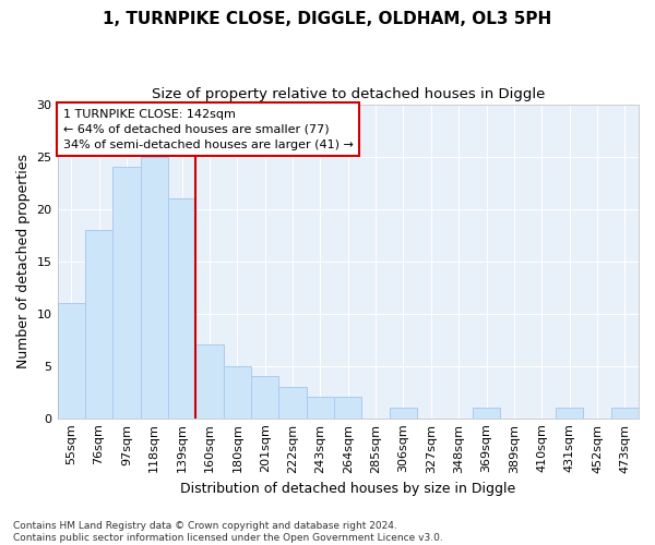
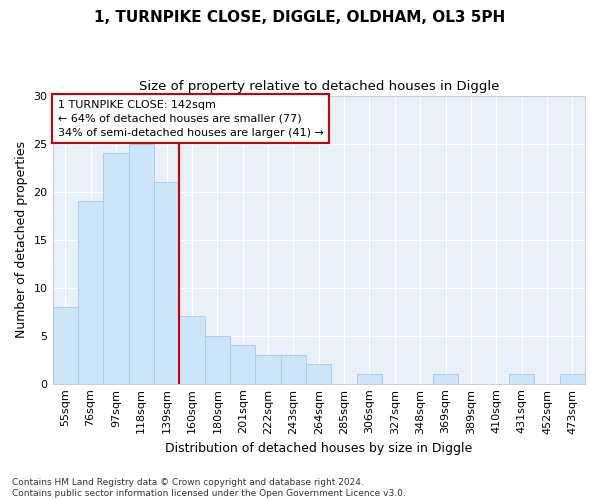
55sqm: 11 -> 8
76sqm: 18 -> 19
243sqm: 2 -> 3
